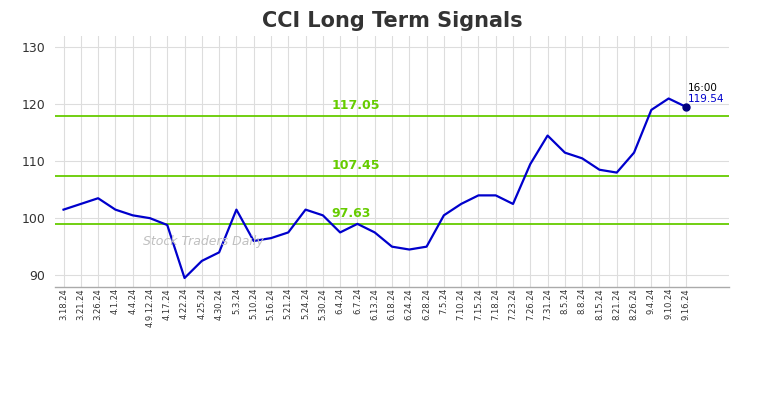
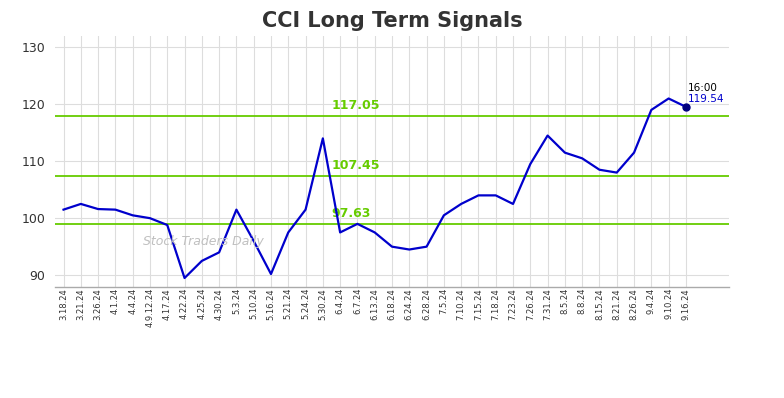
3.26.24: 103.5 -> 101.6
5.16.24: 96.5 -> 90.2
5.30.24: 100.5 -> 114.0
